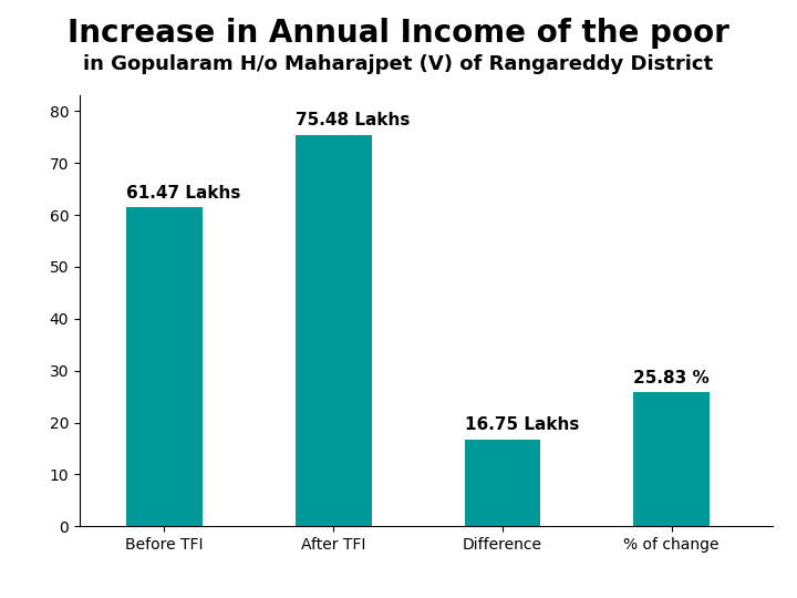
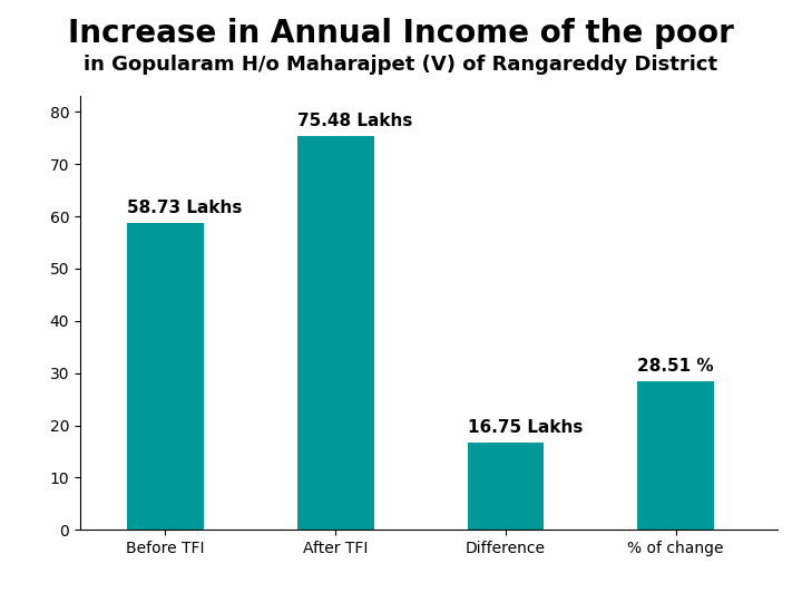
Before TFI: 61.47 -> 58.73
% of change: 25.83 -> 28.51
